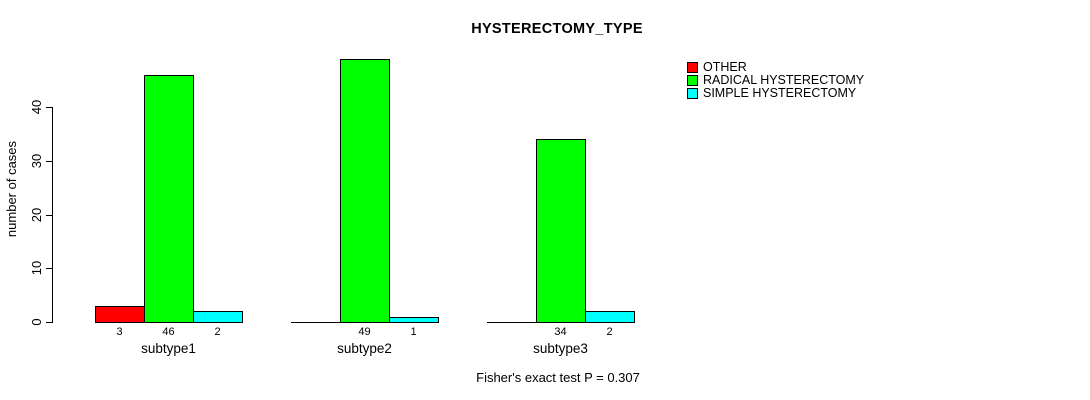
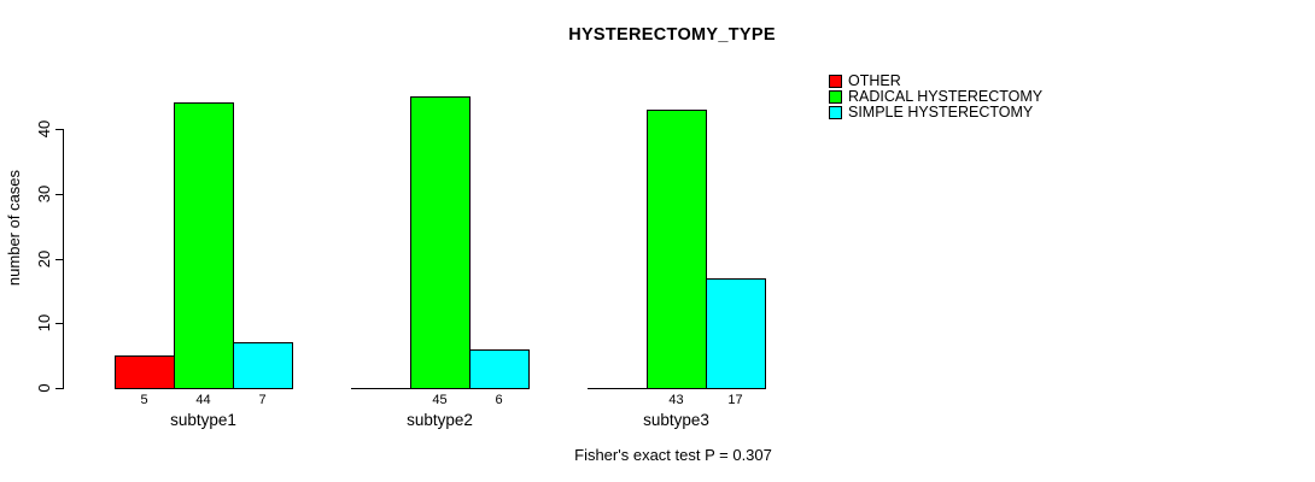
OTHER/subtype1: 3 -> 5
RADICAL HYSTERECTOMY/subtype1: 46 -> 44
SIMPLE HYSTERECTOMY/subtype1: 2 -> 7
RADICAL HYSTERECTOMY/subtype2: 49 -> 45
SIMPLE HYSTERECTOMY/subtype2: 1 -> 6
RADICAL HYSTERECTOMY/subtype3: 34 -> 43
SIMPLE HYSTERECTOMY/subtype3: 2 -> 17
